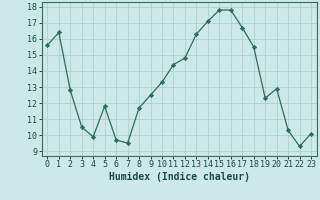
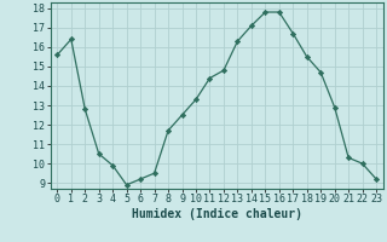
5: 11.8 -> 8.9
6: 9.7 -> 9.2
19: 12.3 -> 14.7
22: 9.3 -> 10.0
23: 10.1 -> 9.2
